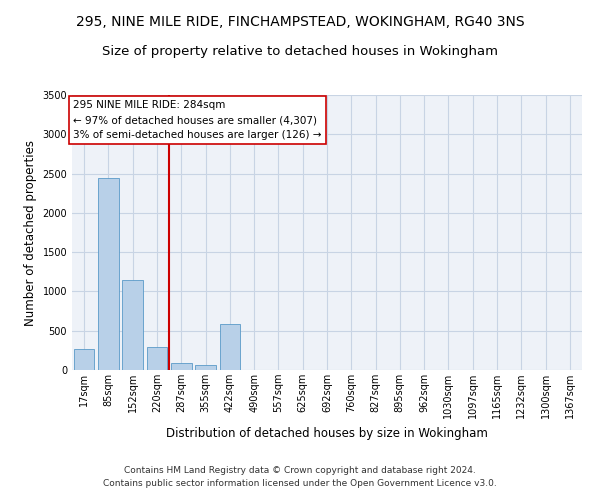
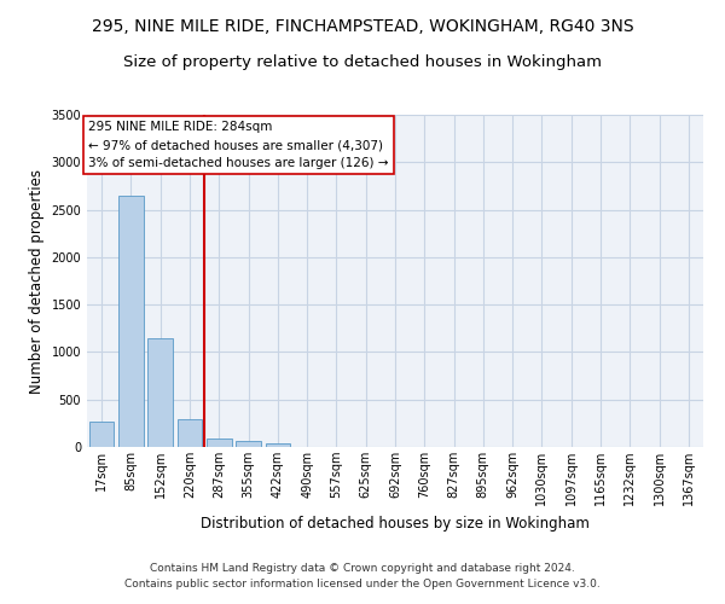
85sqm: 2440 -> 2650
422sqm: 580 -> 40
